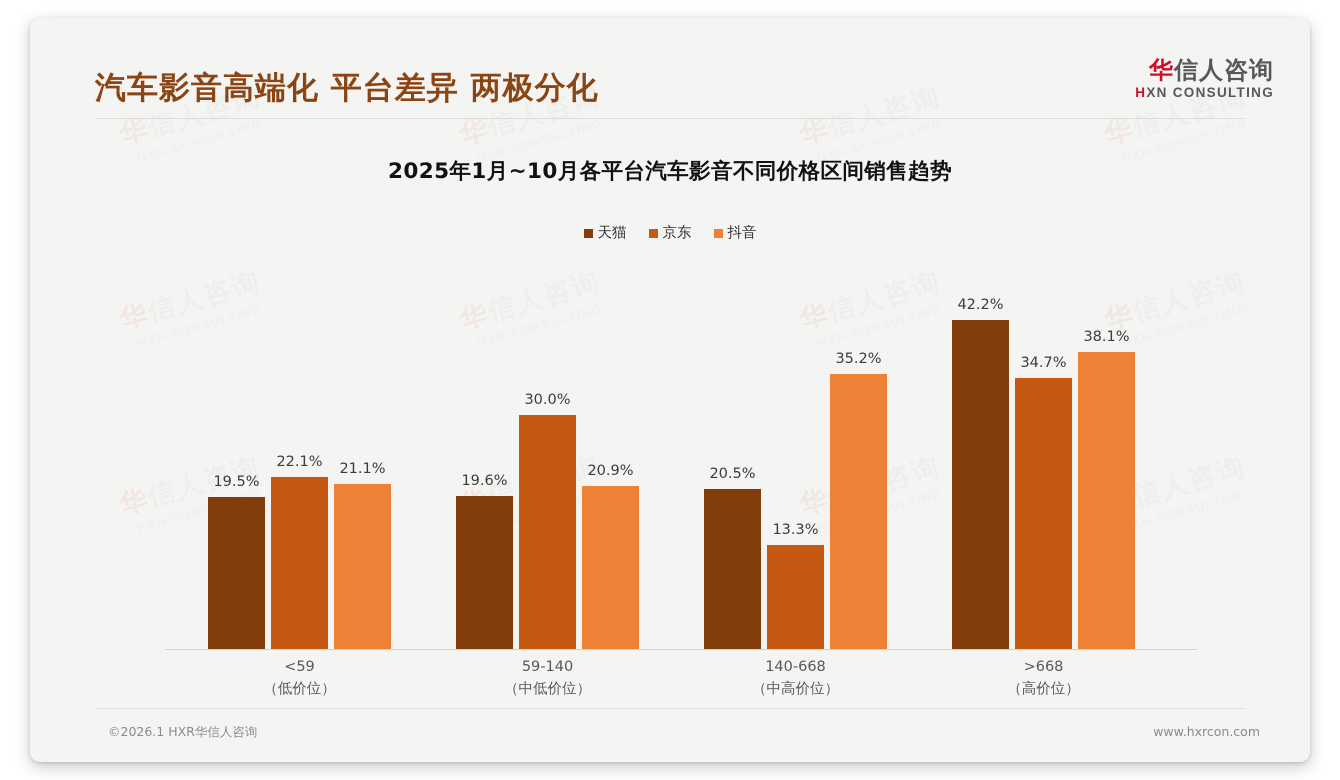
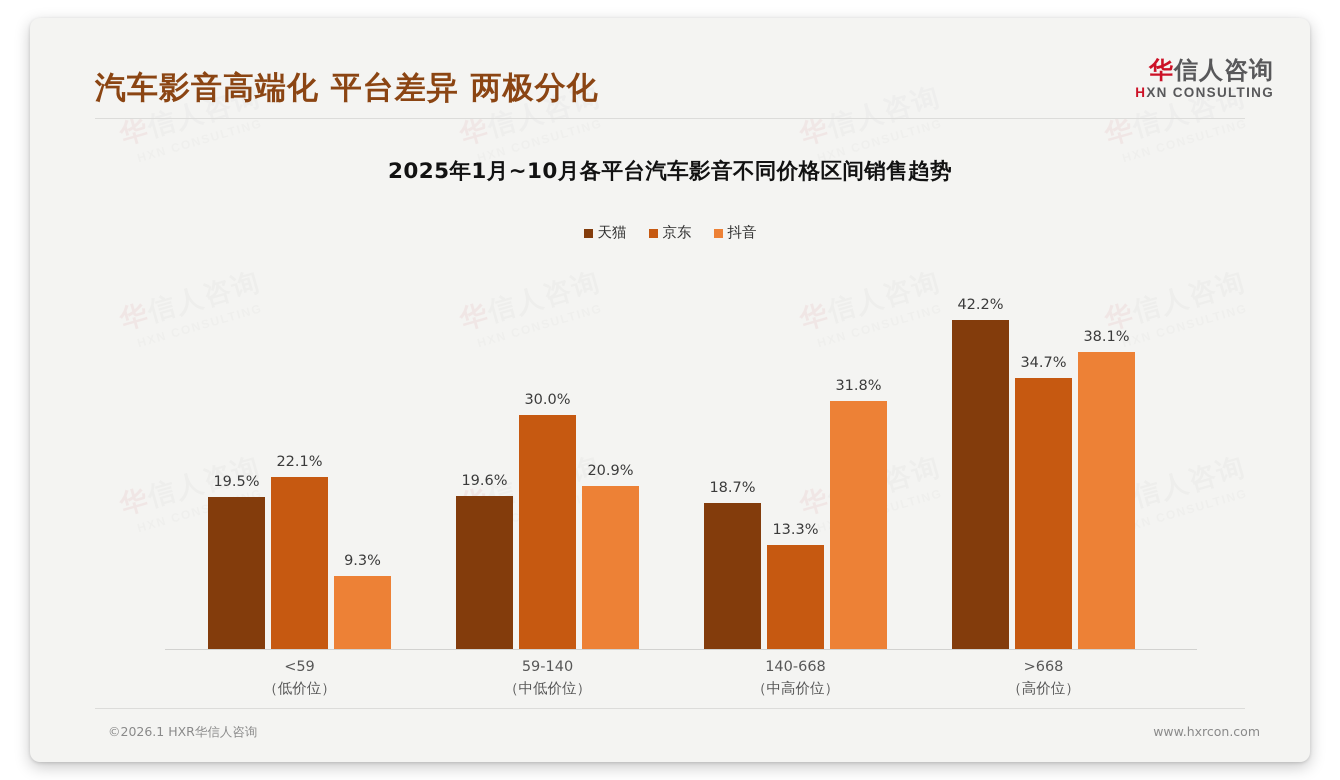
抖音/<59: 21.1% -> 9.3%
天猫/140-668: 20.5% -> 18.7%
抖音/140-668: 35.2% -> 31.8%
